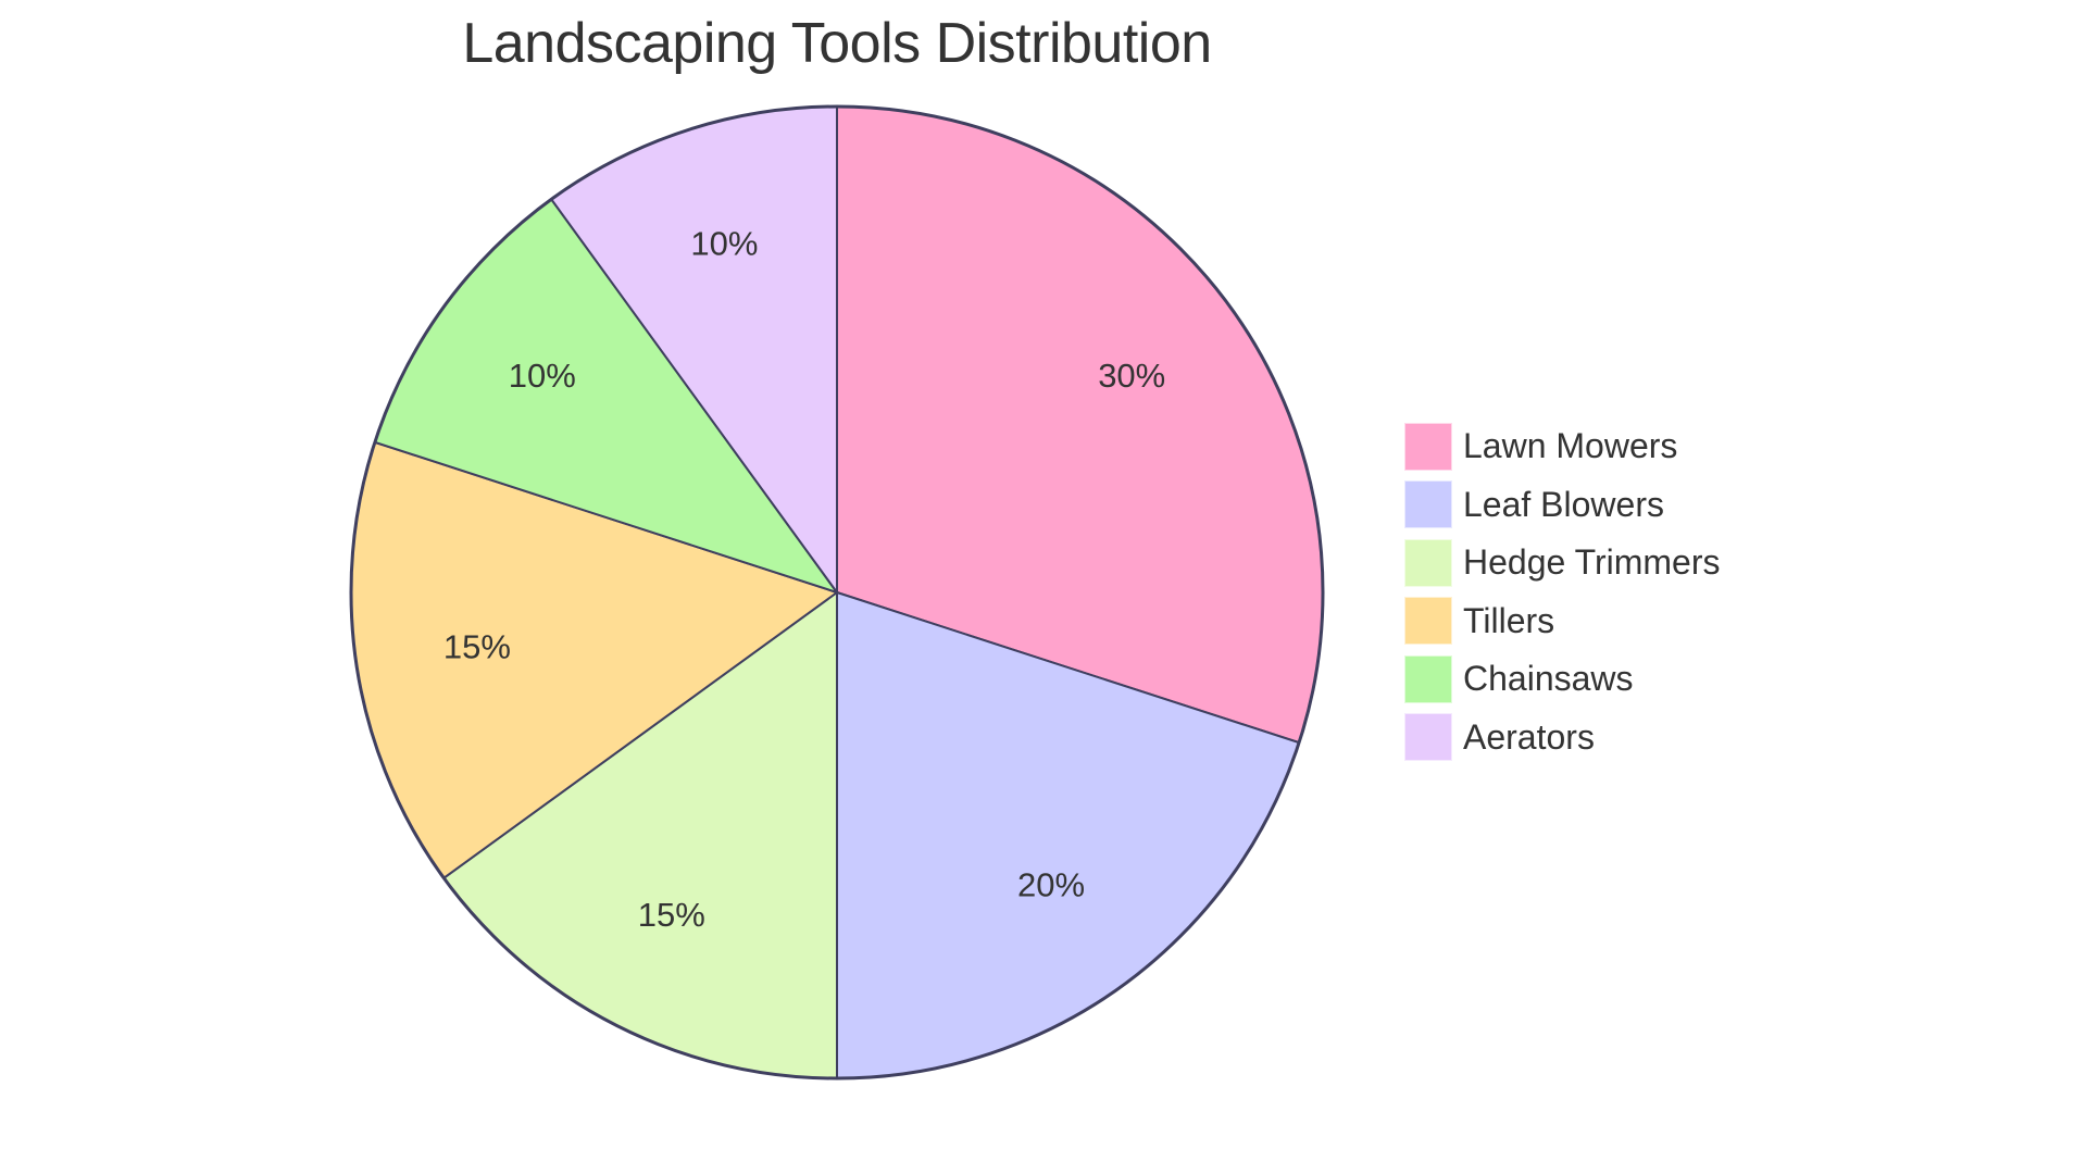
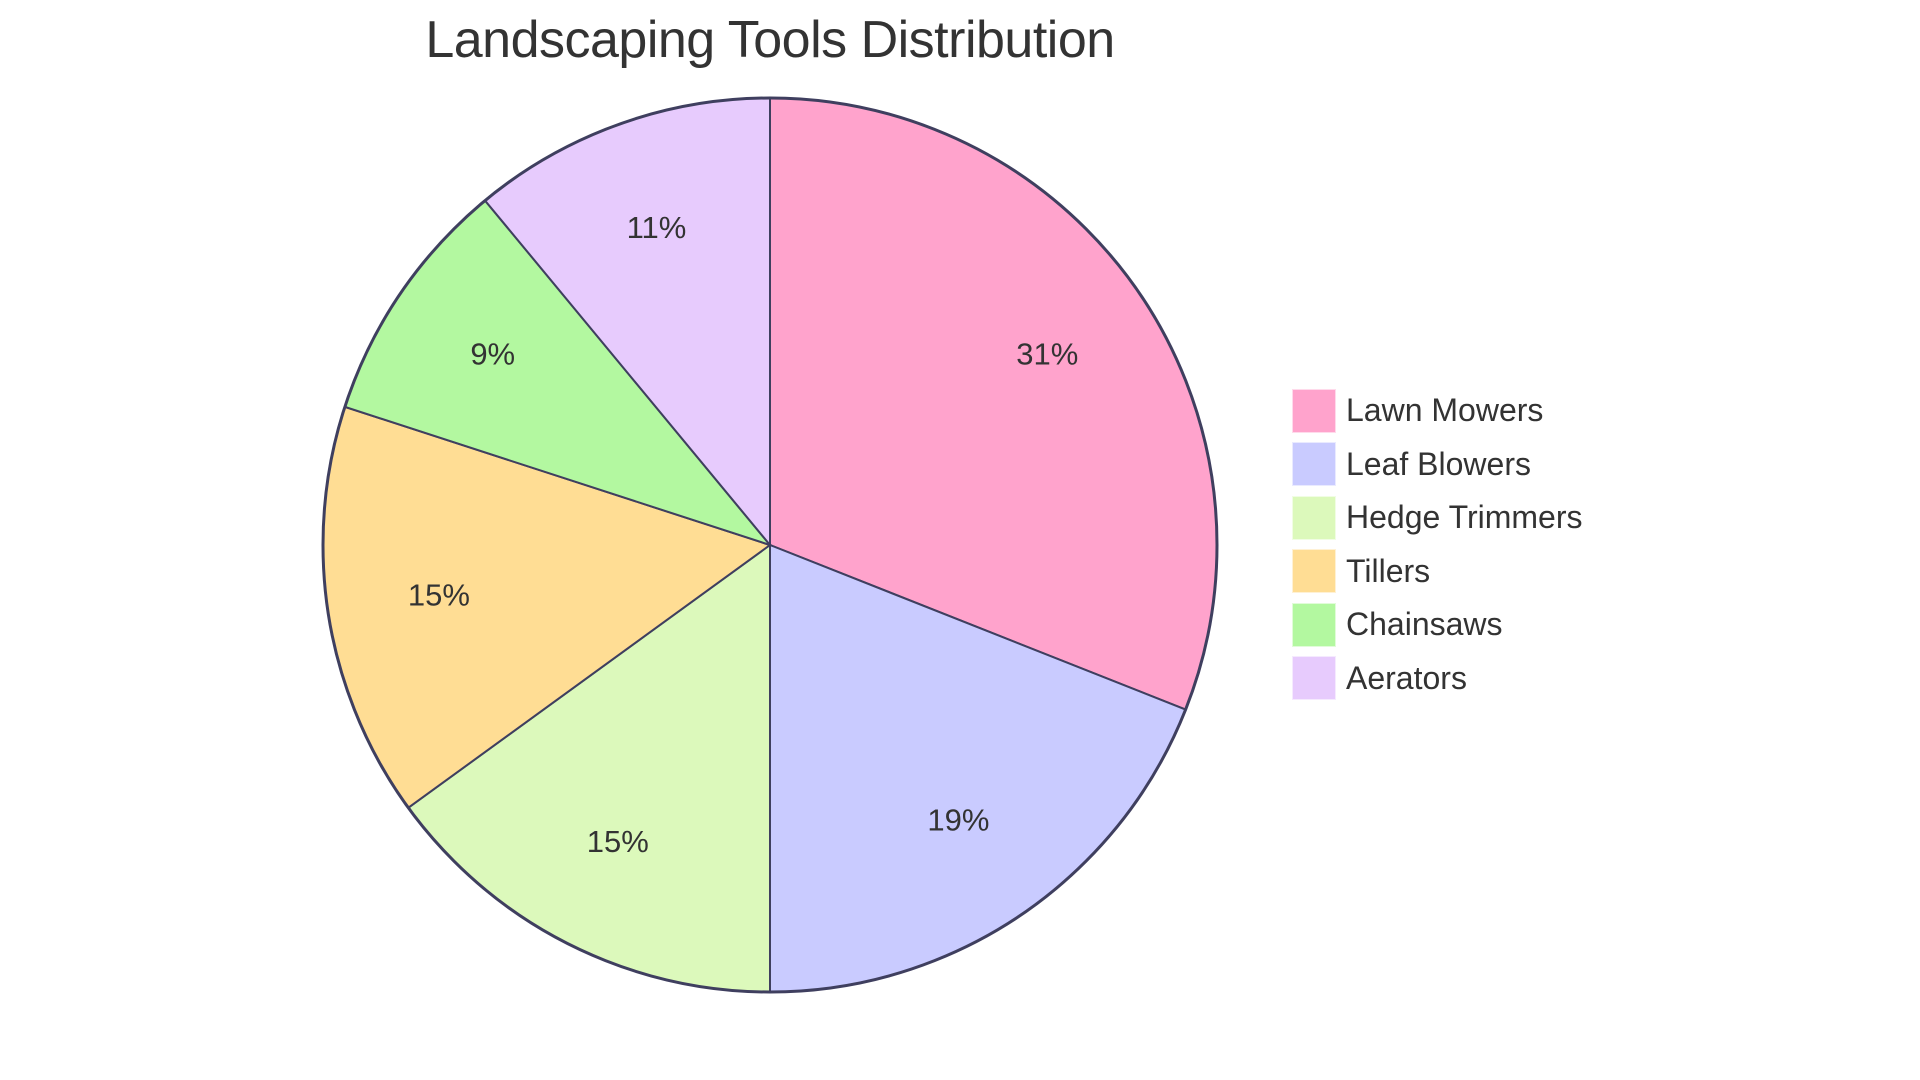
Lawn Mowers: 30% -> 31%
Leaf Blowers: 20% -> 19%
Chainsaws: 10% -> 9%
Aerators: 10% -> 11%
